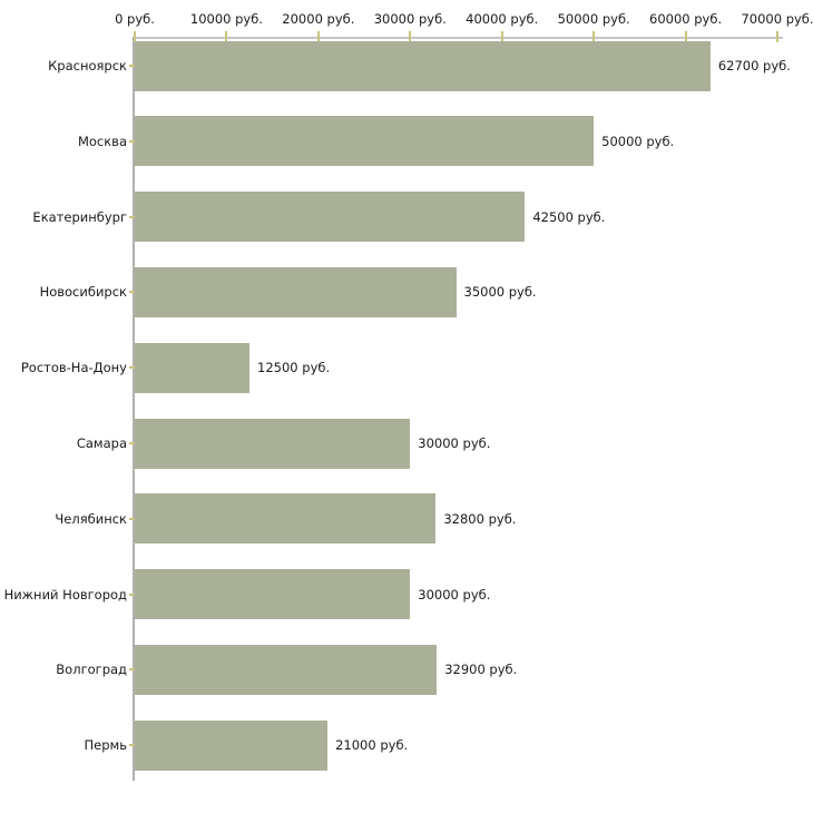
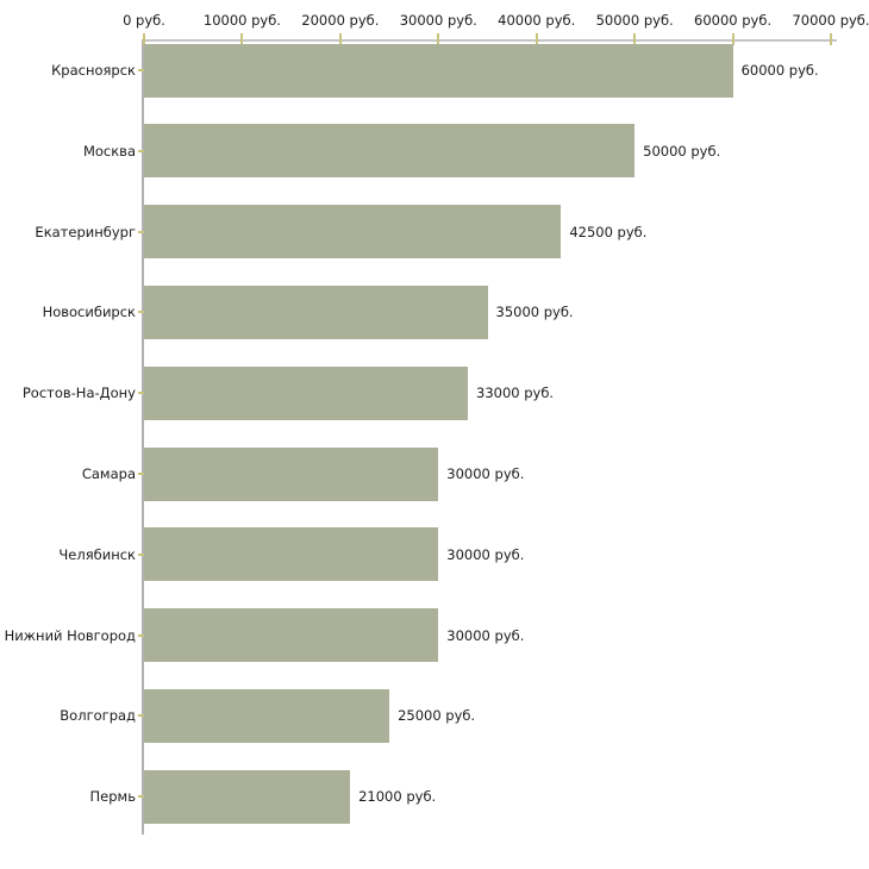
Красноярск: 62700 -> 60000
Ростов-На-Дону: 12500 -> 33000
Челябинск: 32800 -> 30000
Волгоград: 32900 -> 25000
